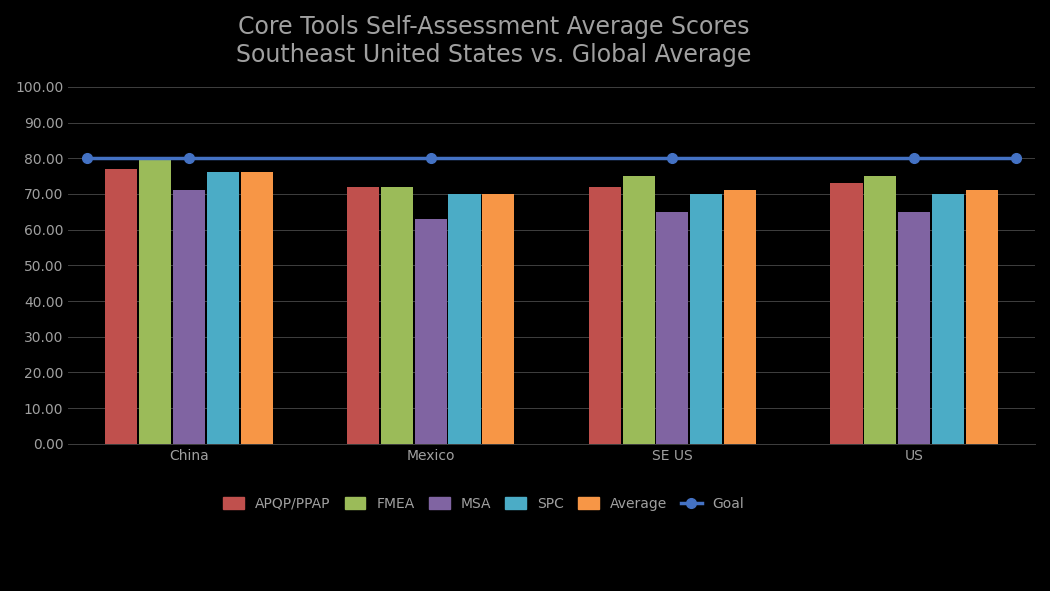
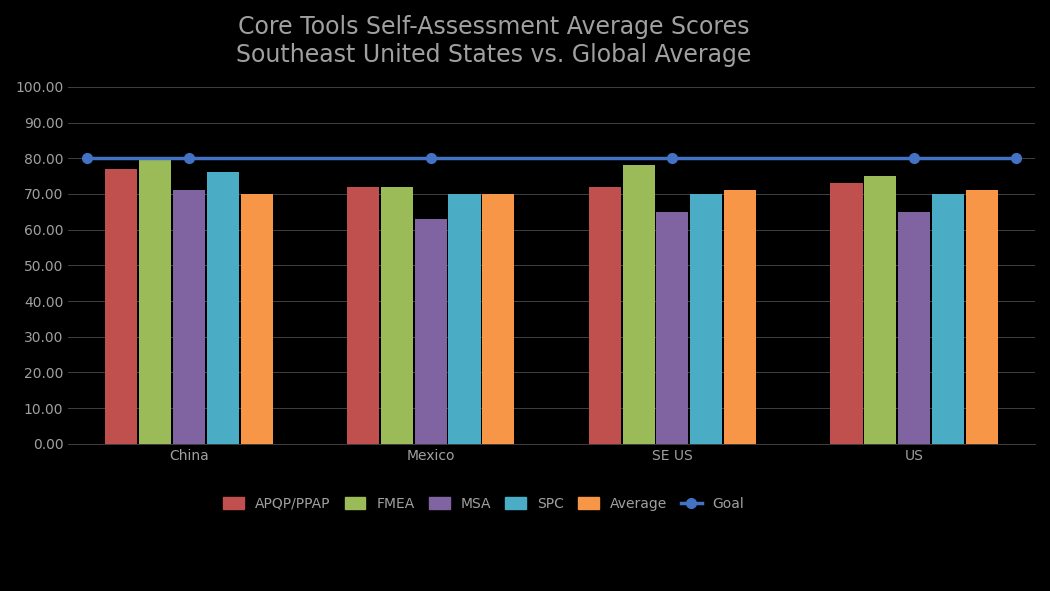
Average/China: 76 -> 70
FMEA/SE US: 75 -> 78
